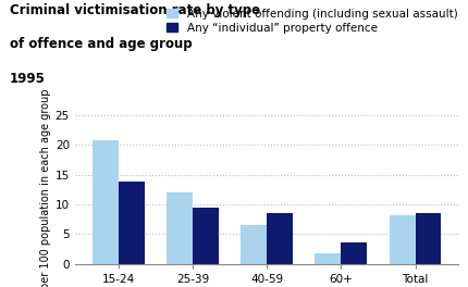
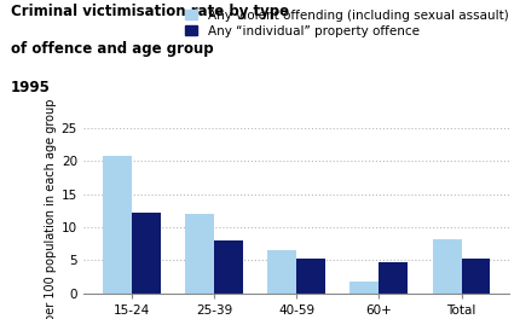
Any “individual” property offence/15-24: 13.8 -> 12.2
Any “individual” property offence/25-39: 9.5 -> 8.0
Any “individual” property offence/40-59: 8.5 -> 5.2
Any “individual” property offence/60+: 3.7 -> 4.8
Any “individual” property offence/Total: 8.6 -> 5.2
